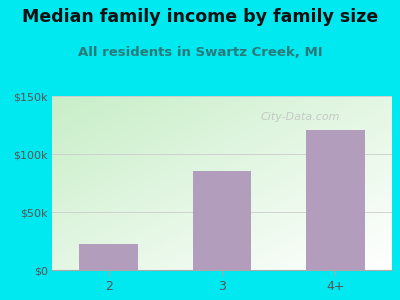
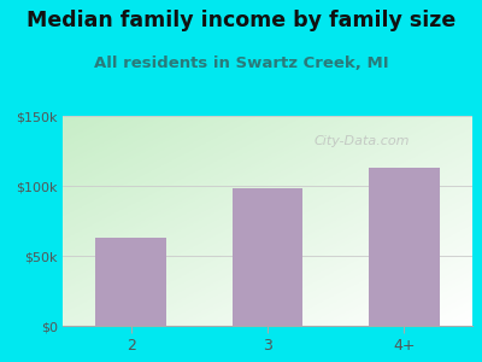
2: $22k -> $63k
3: $85k -> $98k
4+: $121k -> $113k
